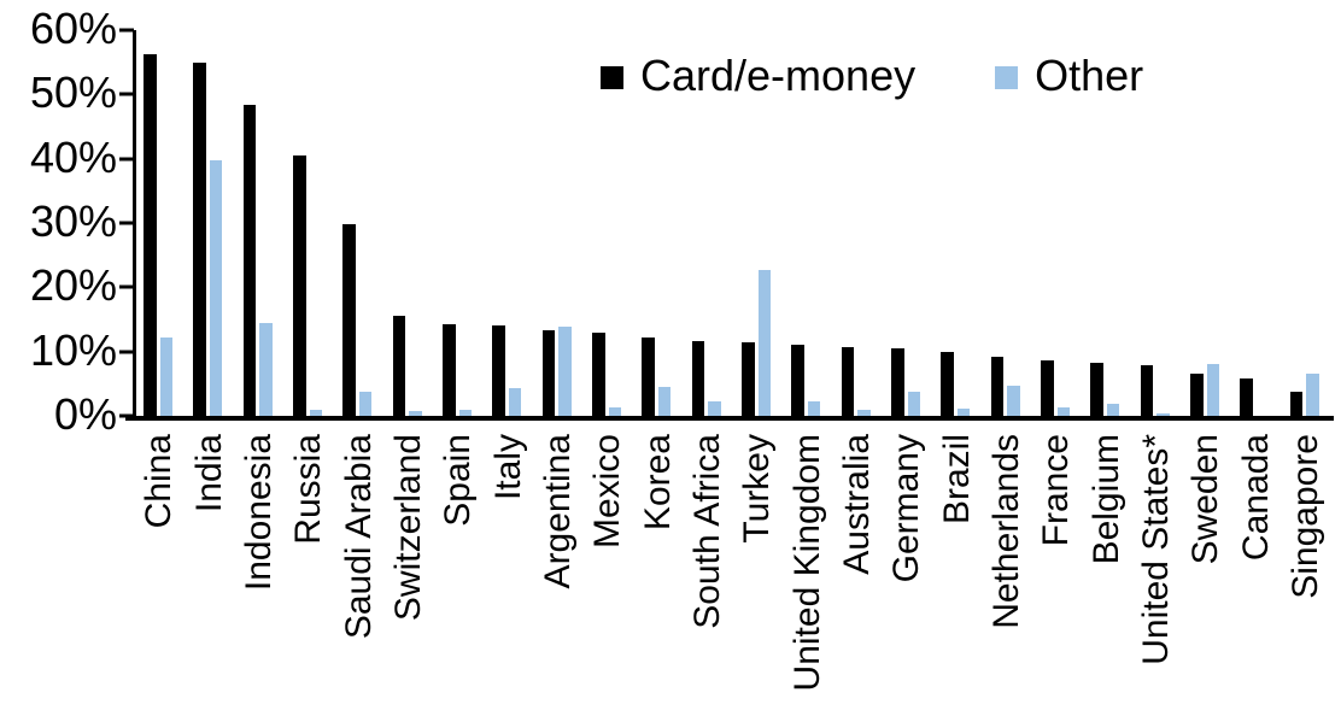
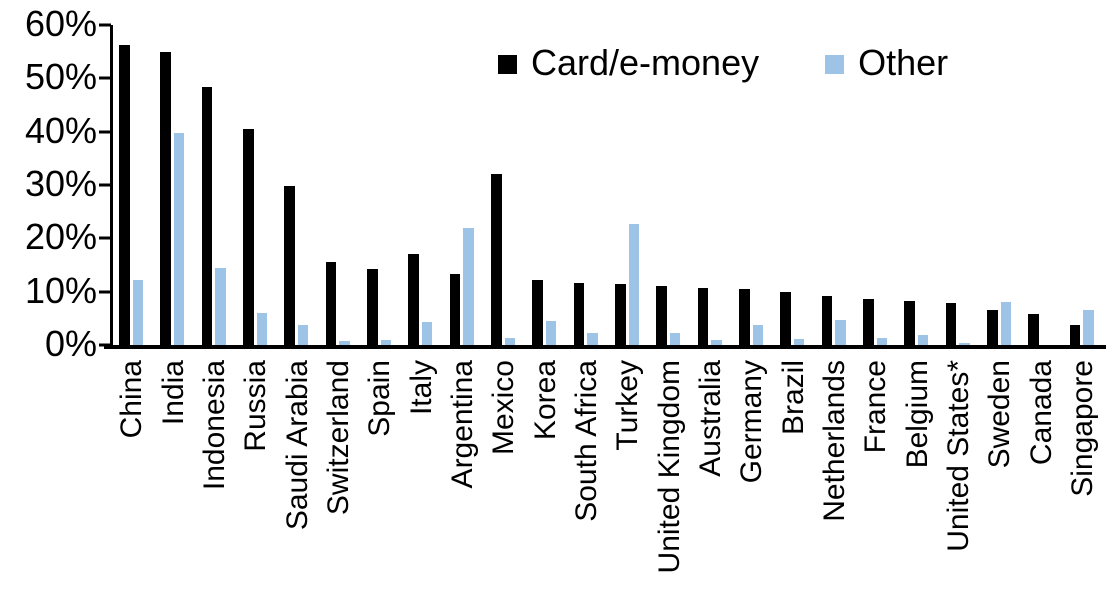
Other/Russia: 1% -> 6%
Card/e-money/Italy: 14% -> 17%
Other/Argentina: 14% -> 22%
Card/e-money/Mexico: 13% -> 32%
